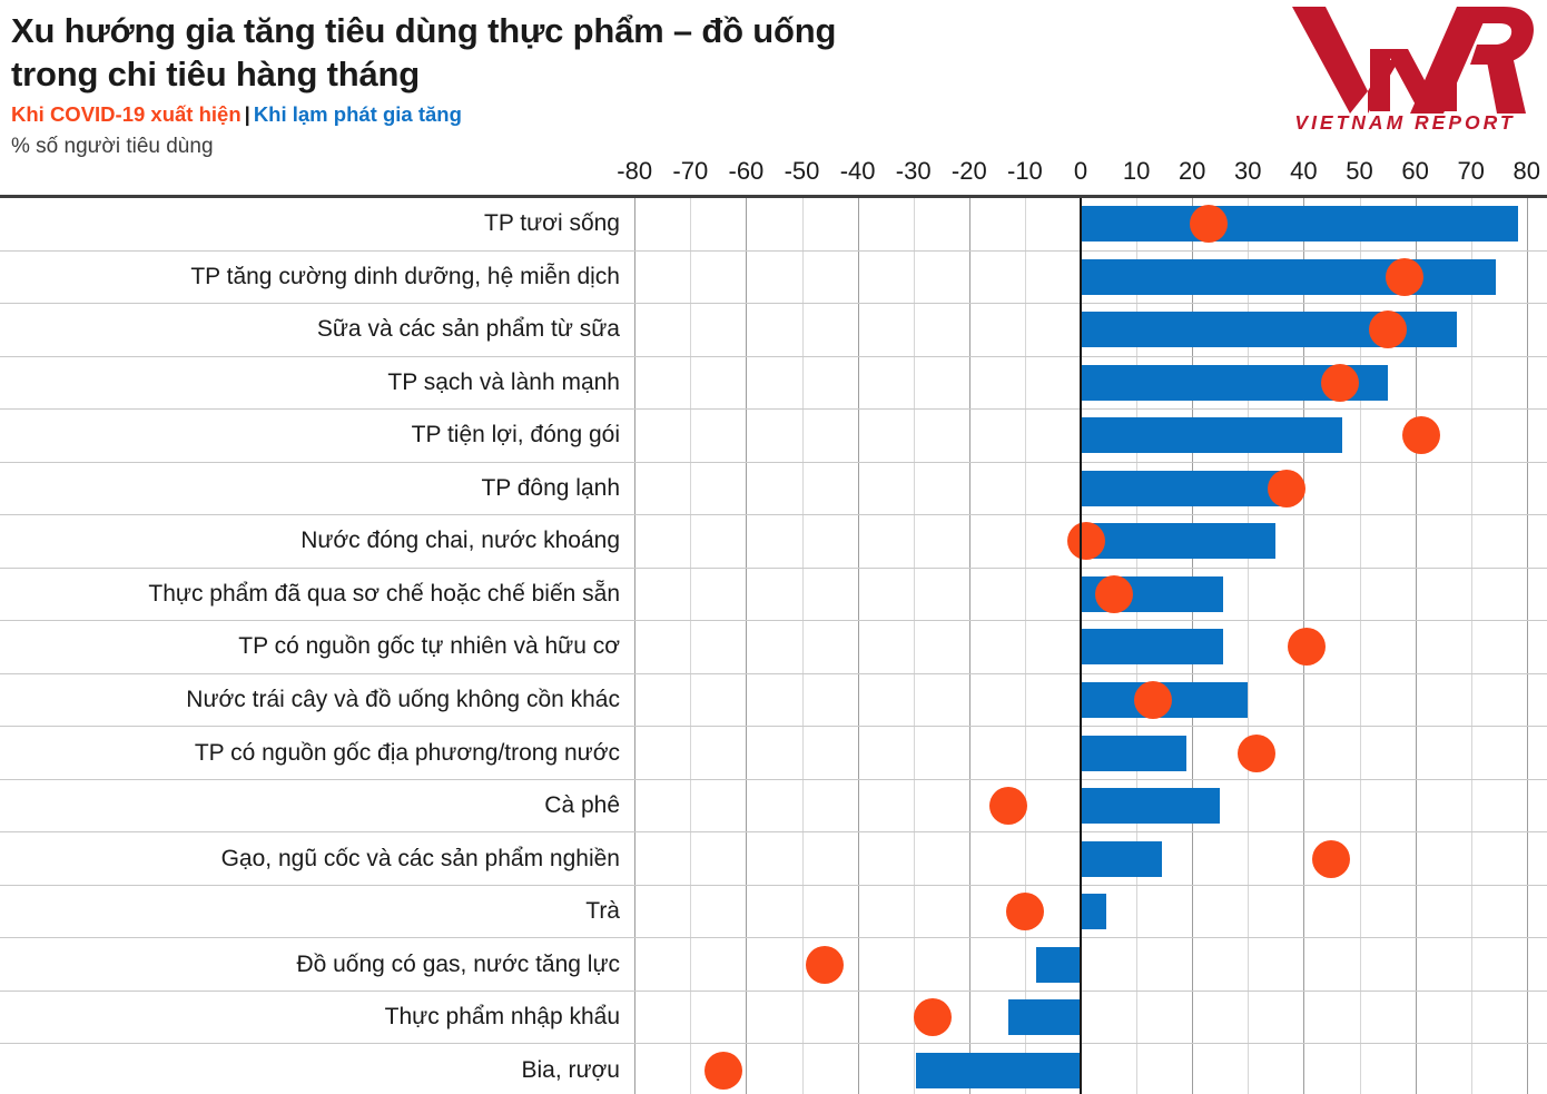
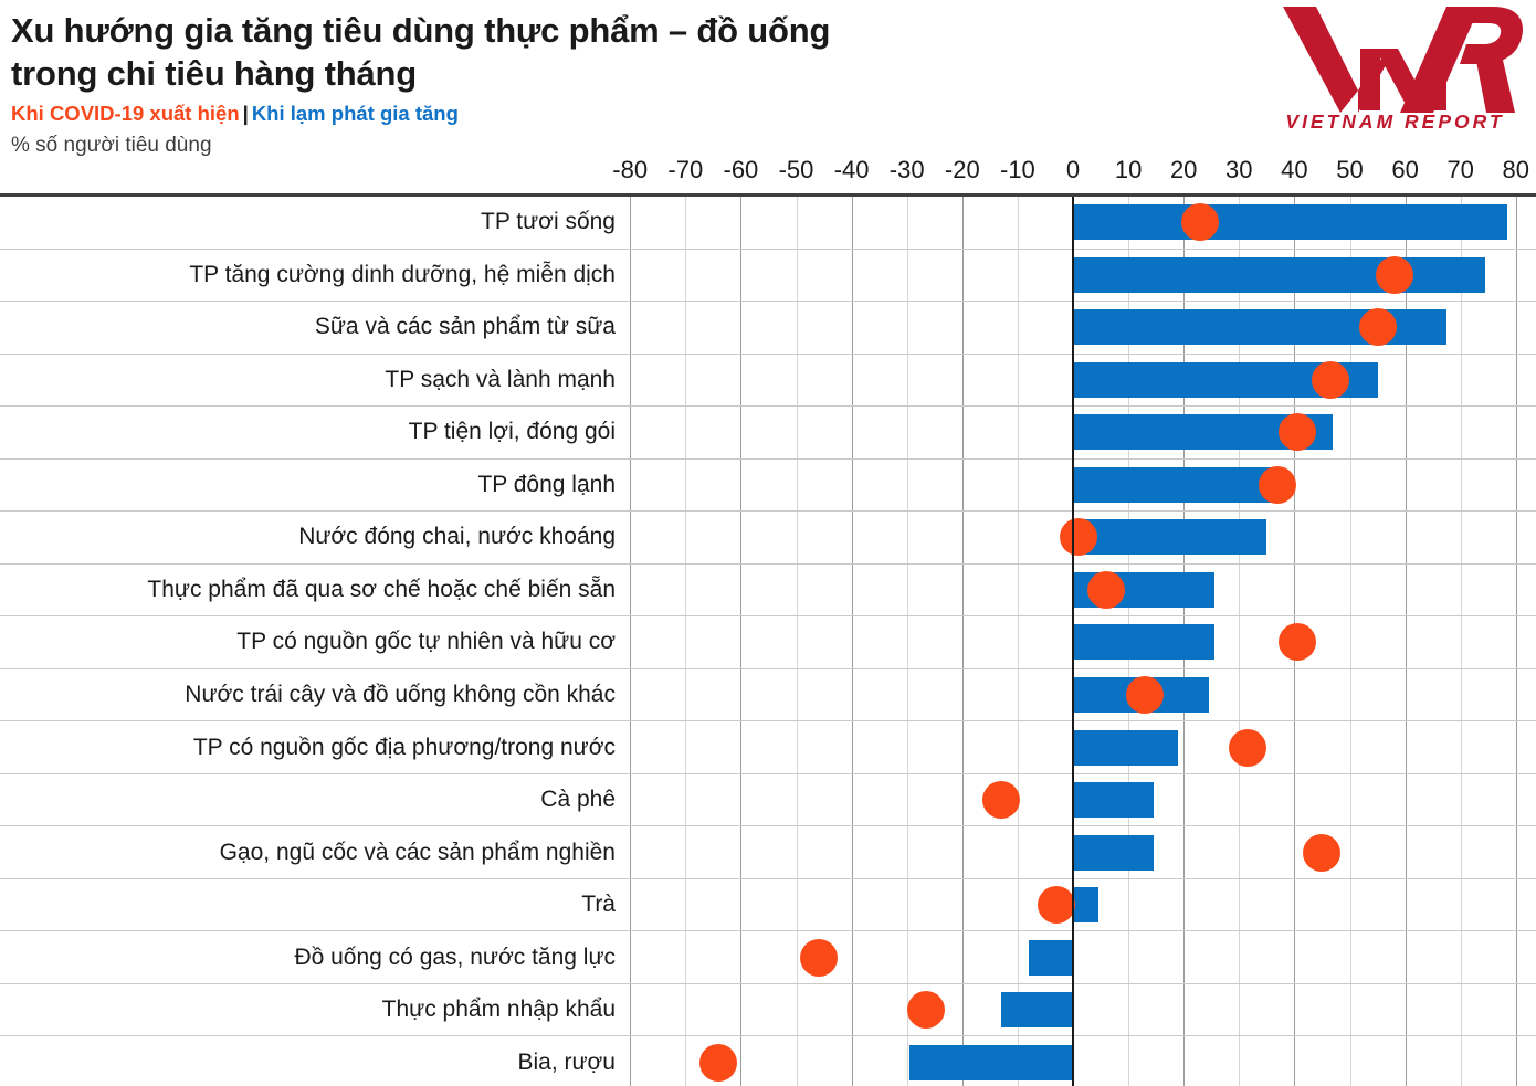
Khi lạm phát gia tăng/TP tiện lợi, đóng gói: 61 -> 40
Khi COVID-19 xuất hiện/Nước trái cây và đồ uống không cồn khác: 30 -> 24
Khi COVID-19 xuất hiện/Cà phê: 25 -> 14
Khi lạm phát gia tăng/Trà: -10 -> -3
